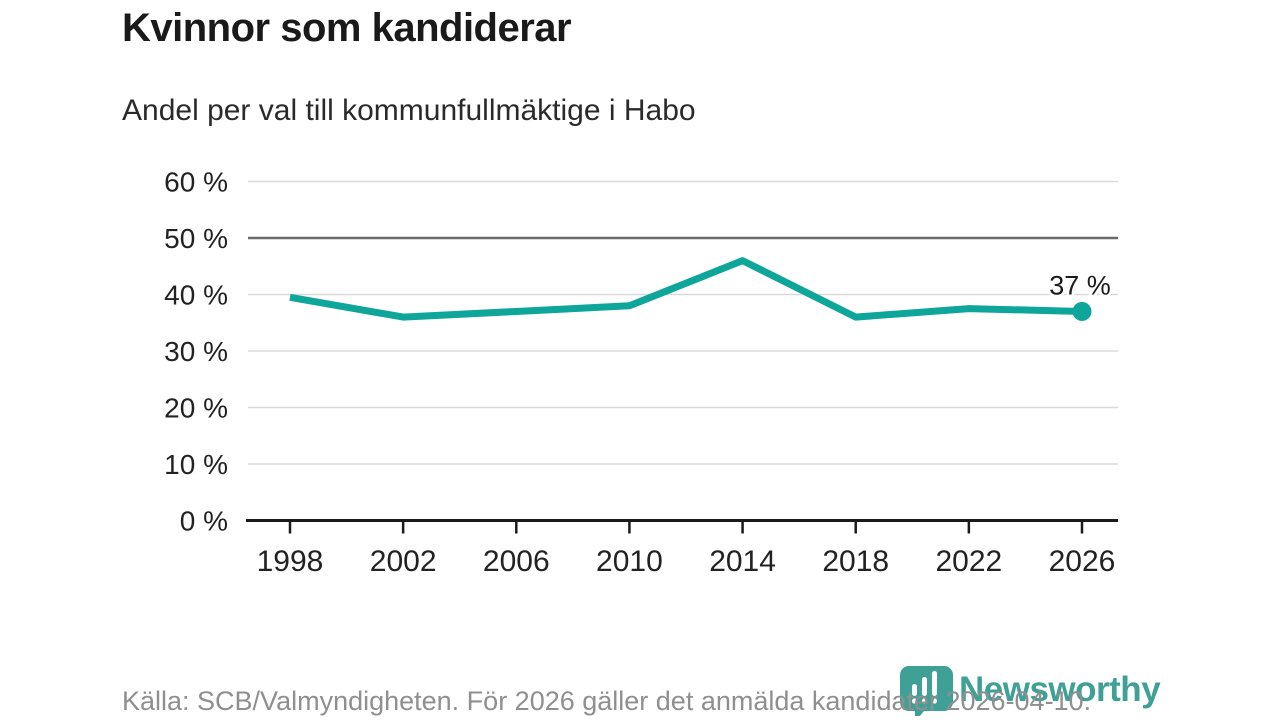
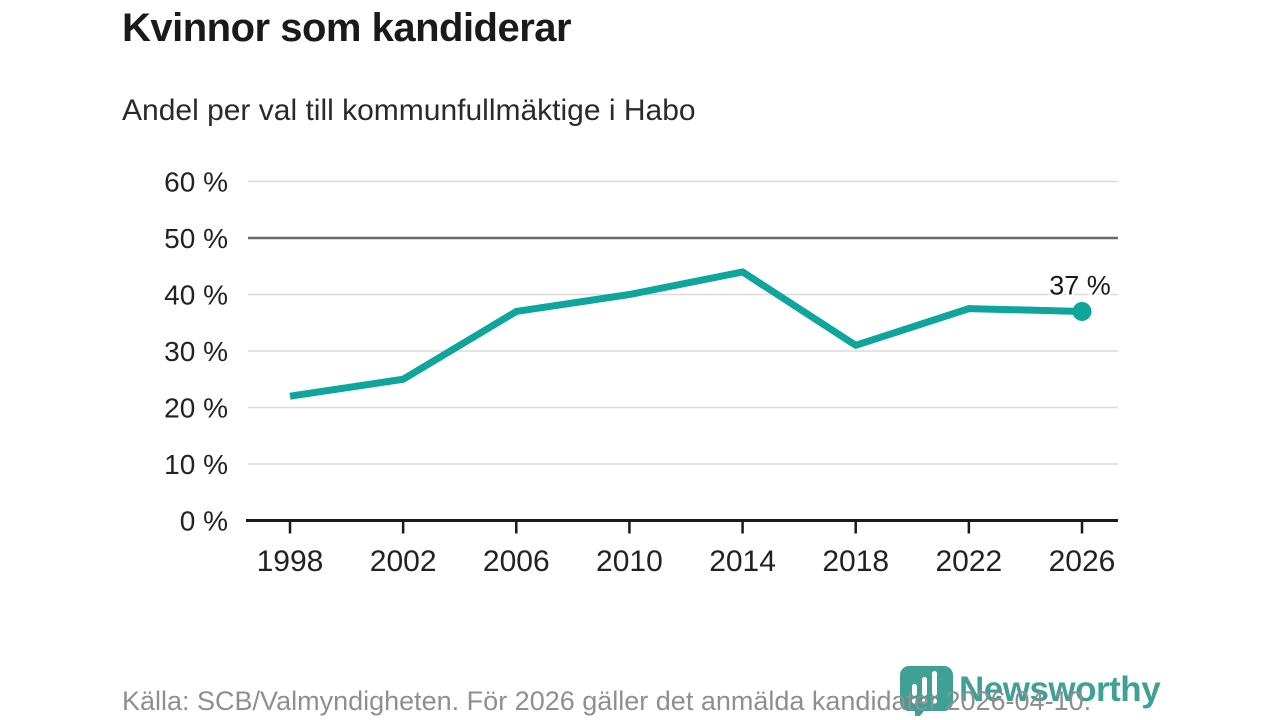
1998: 40% -> 22%
2002: 36% -> 25%
2010: 38% -> 40%
2014: 46% -> 44%
2018: 36% -> 31%
